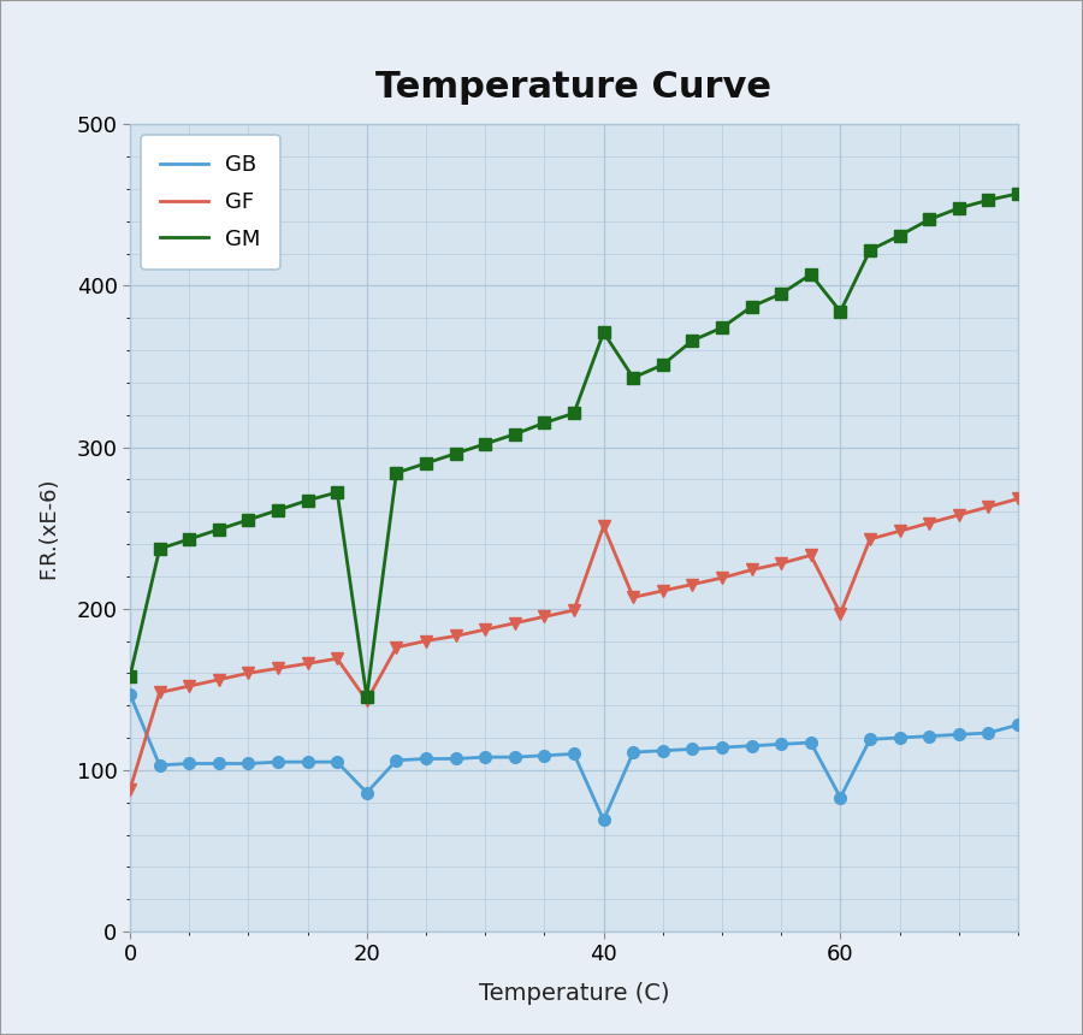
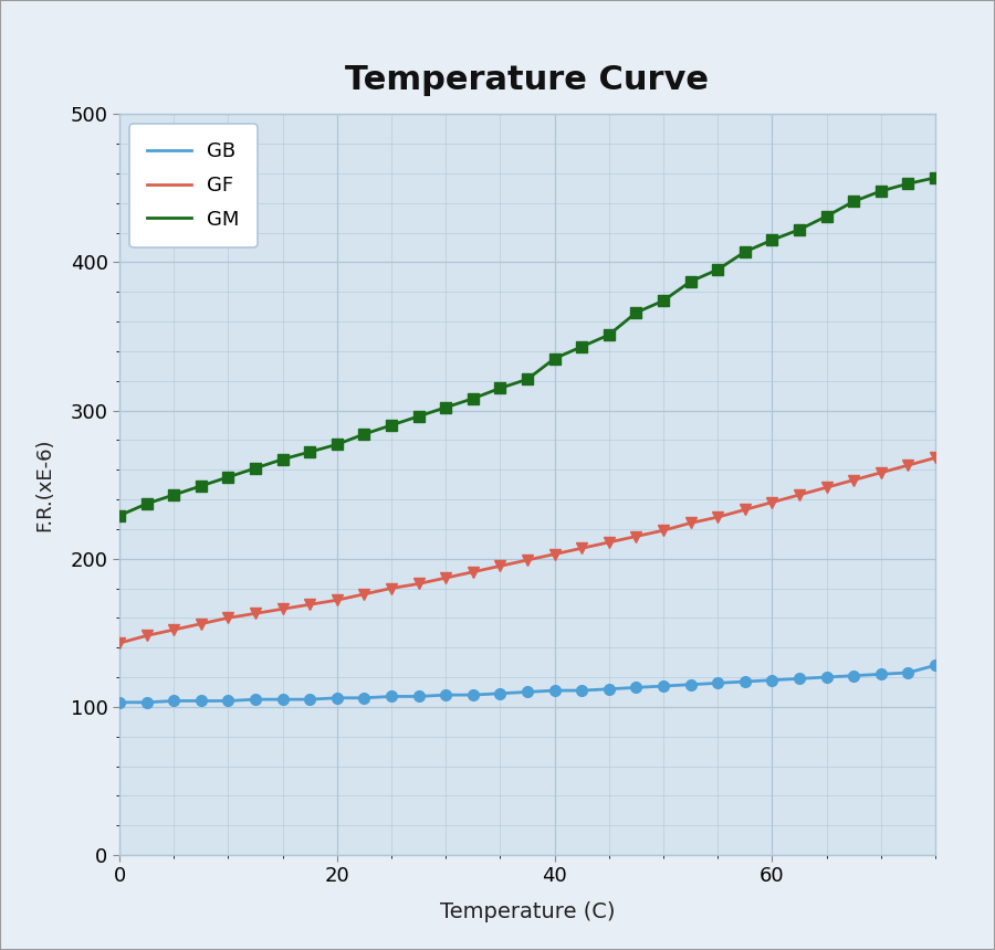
GB/0: 147 -> 103
GF/0: 88 -> 143
GM/0: 158 -> 229
GB/20: 86 -> 106
GF/20: 143 -> 172
GM/20: 145 -> 277
GB/40: 69 -> 111
GF/40: 251 -> 203
GM/40: 371 -> 335
GB/60: 83 -> 118
GF/60: 197 -> 238
GM/60: 384 -> 415
